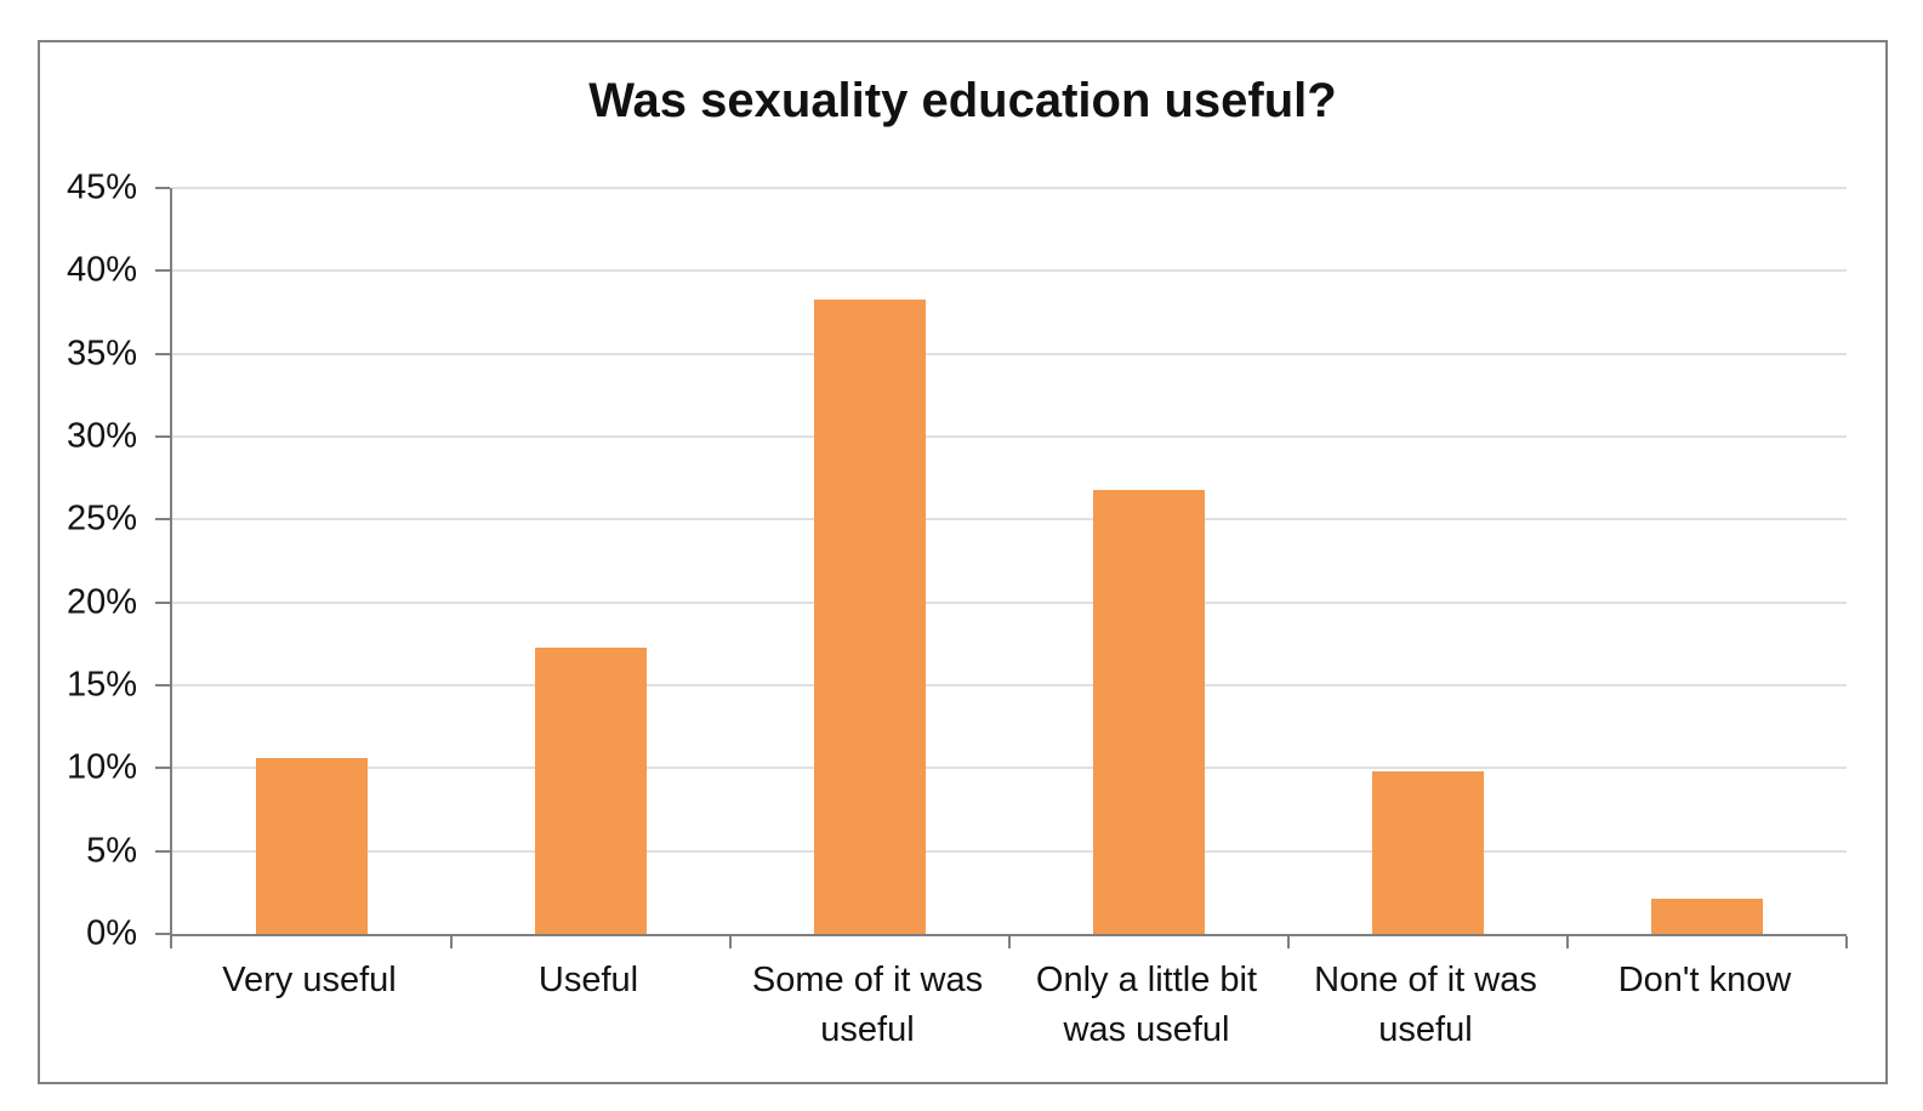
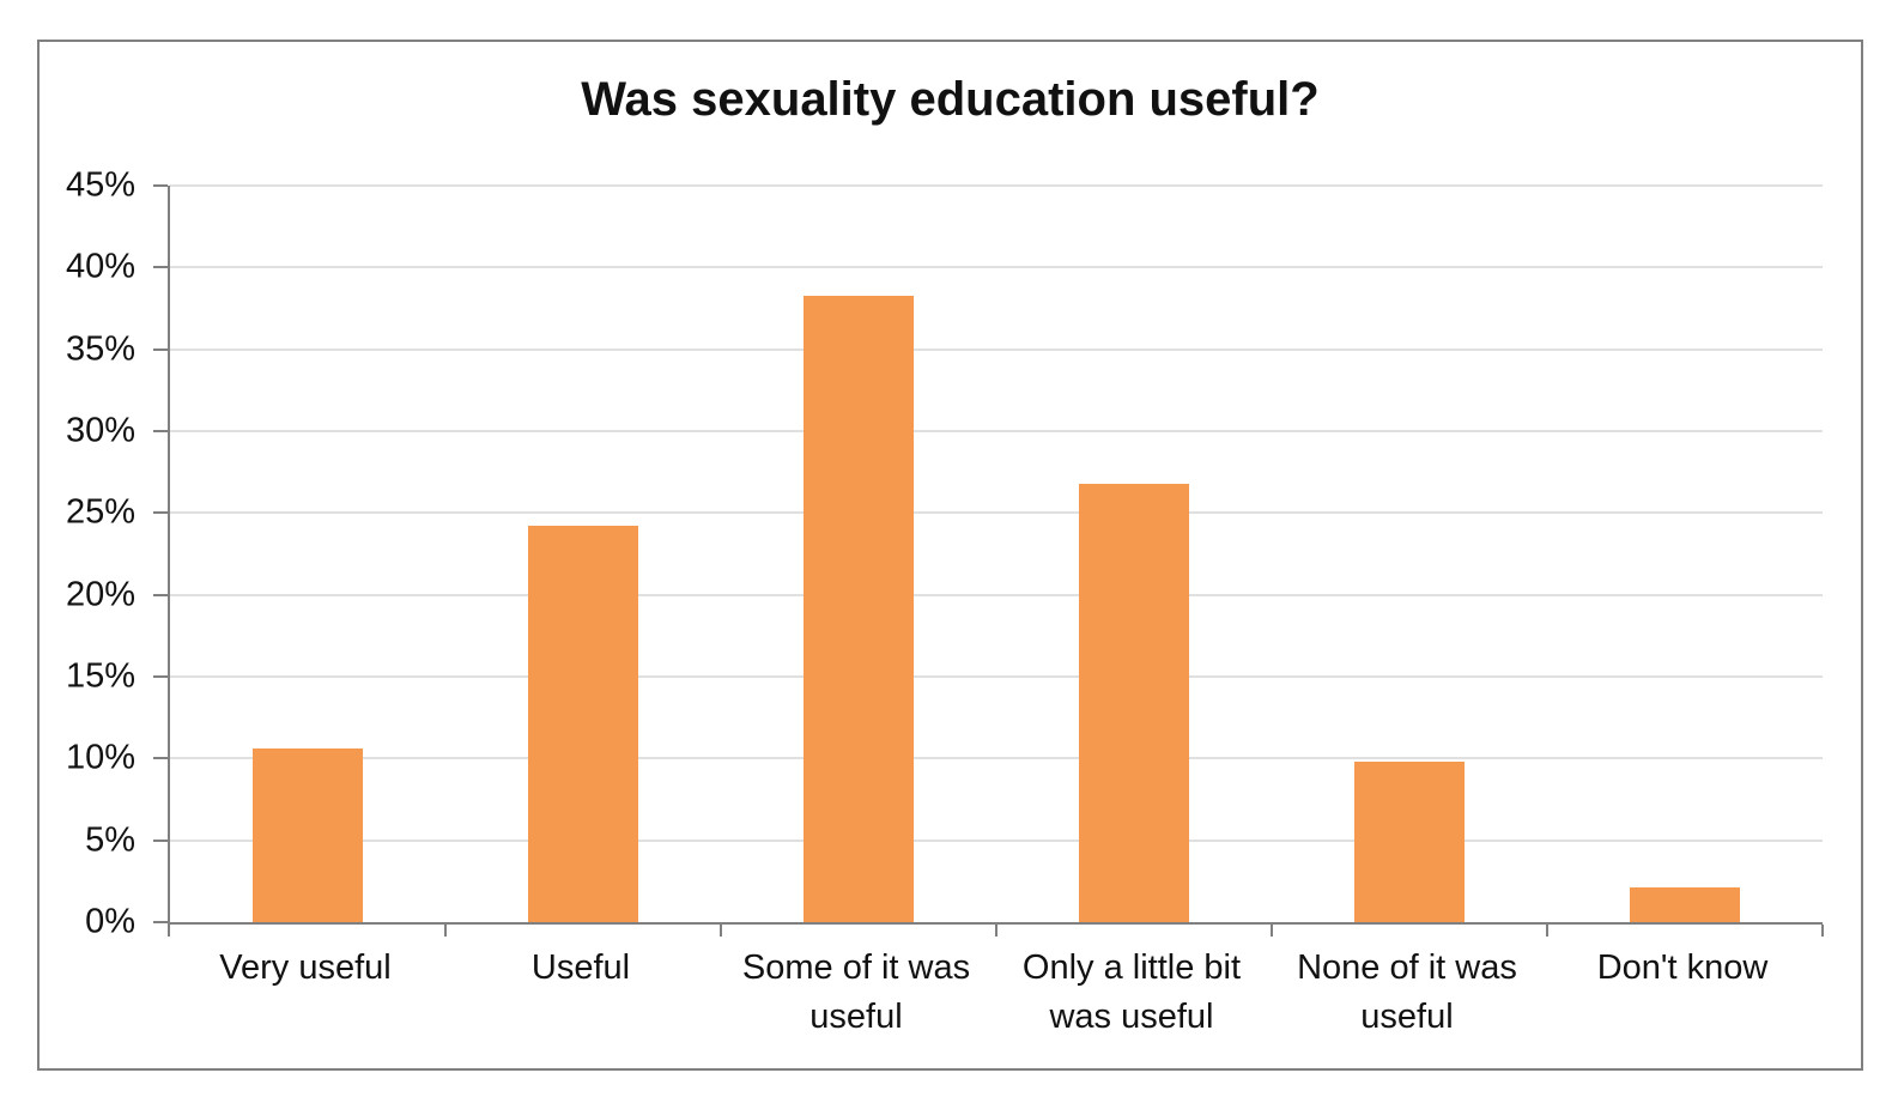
Useful: 17.3% -> 24.2%
